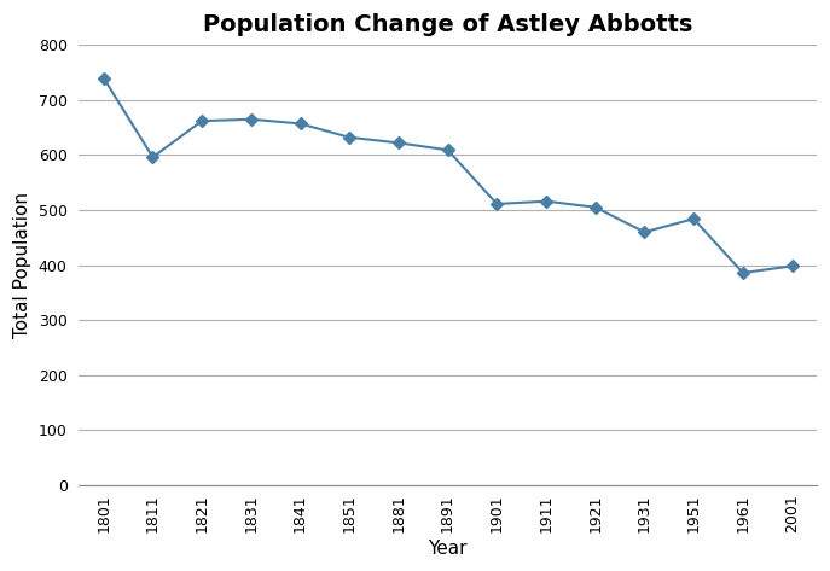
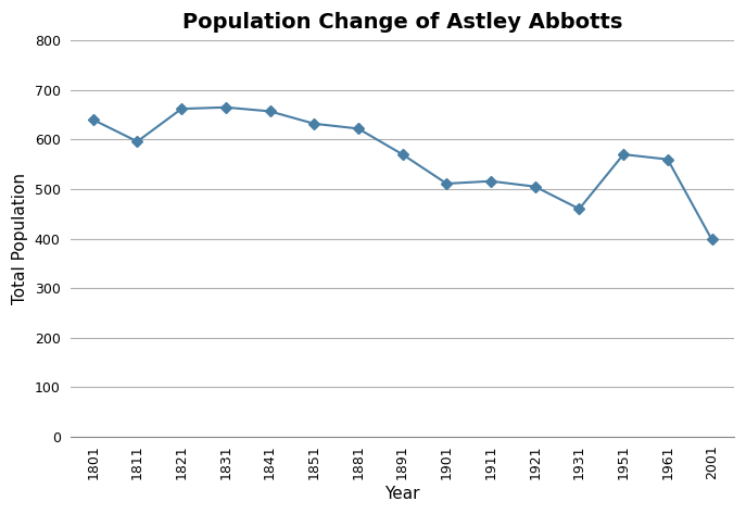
1801: 740 -> 640
1891: 609 -> 570
1951: 484 -> 570
1961: 386 -> 560
